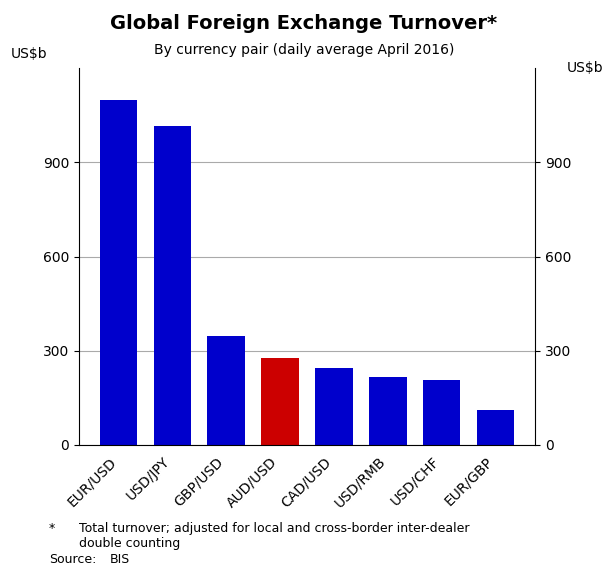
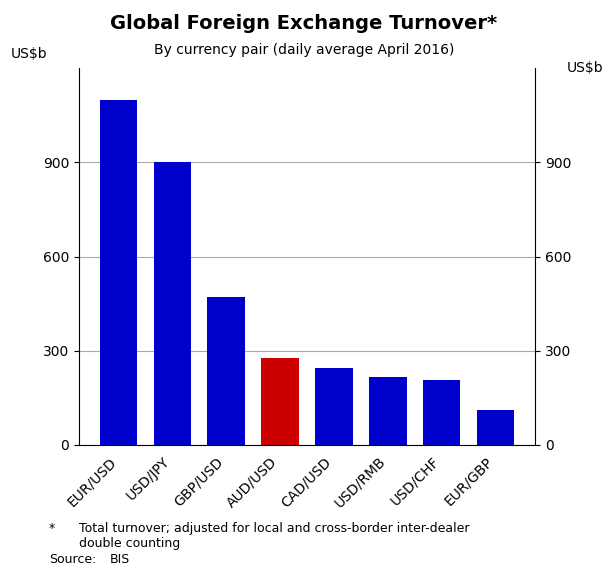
USD/JPY: 1015 -> 900
GBP/USD: 345 -> 470
